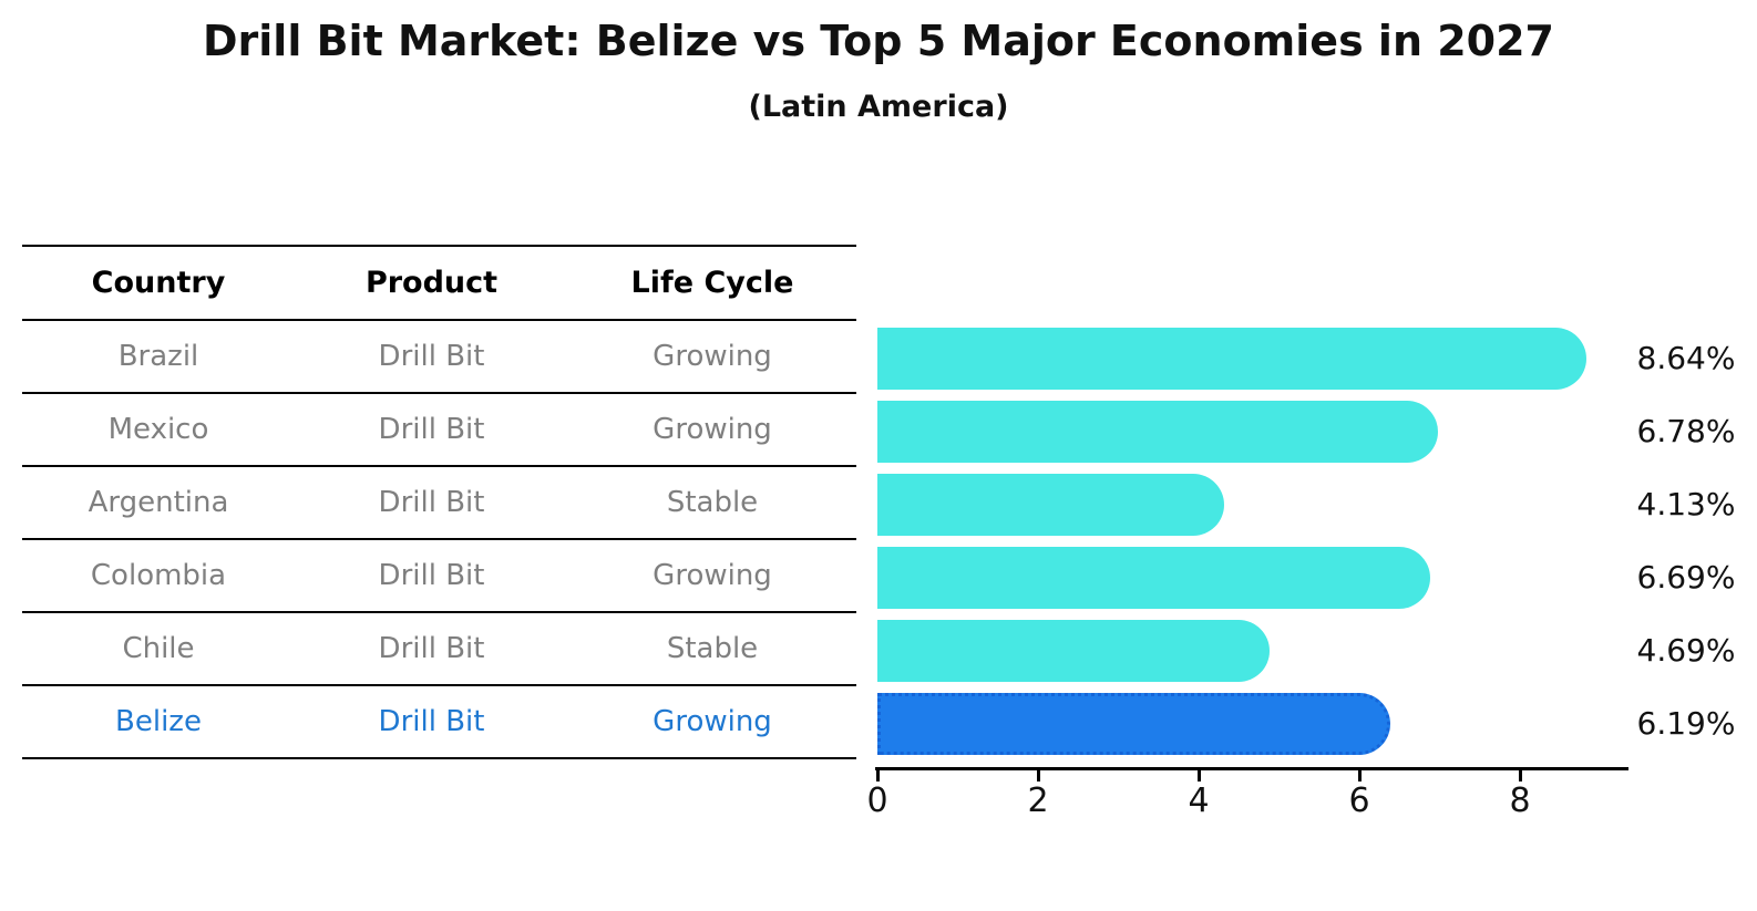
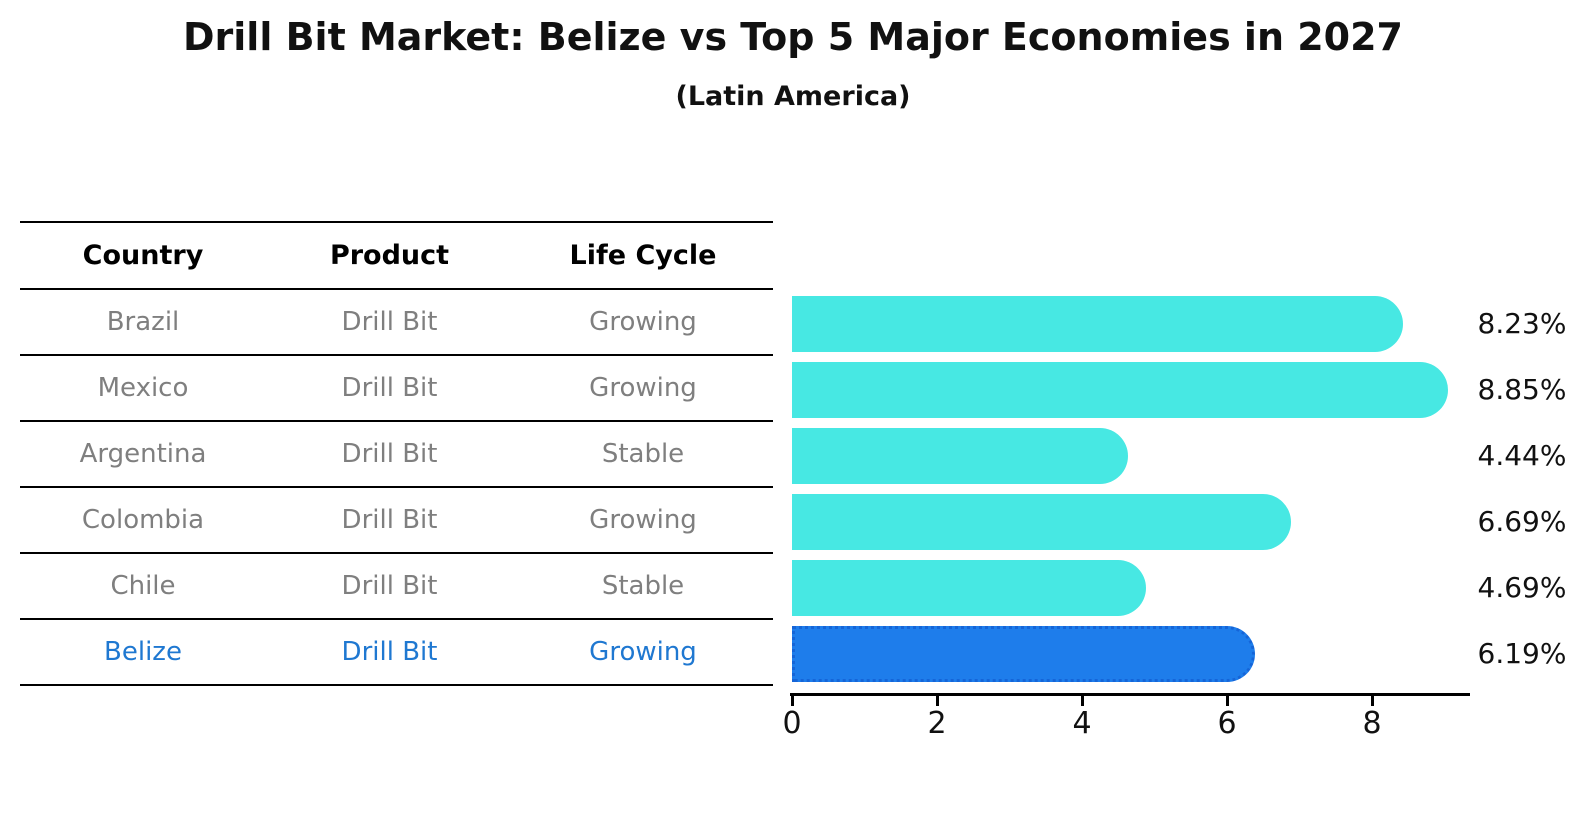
Brazil: 8.64% -> 8.23%
Mexico: 6.78% -> 8.85%
Argentina: 4.13% -> 4.44%
